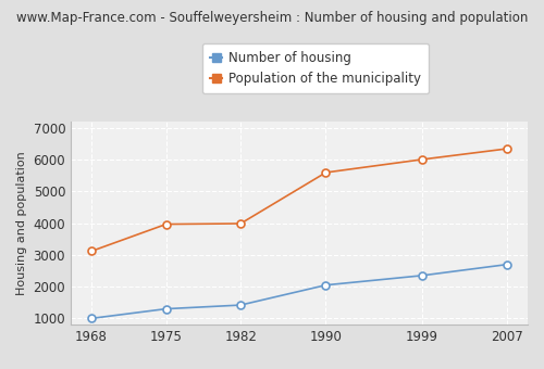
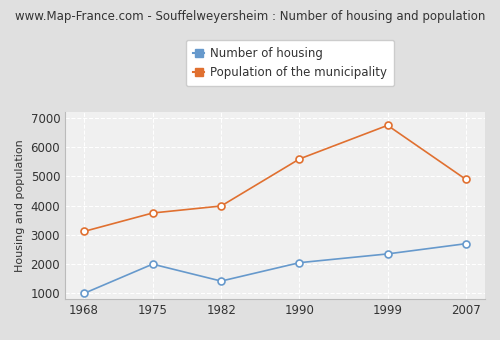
Number of housing/1975: 1300 -> 2000
Population of the municipality/1975: 3970 -> 3750
Population of the municipality/1999: 6010 -> 6750
Population of the municipality/2007: 6350 -> 4900
